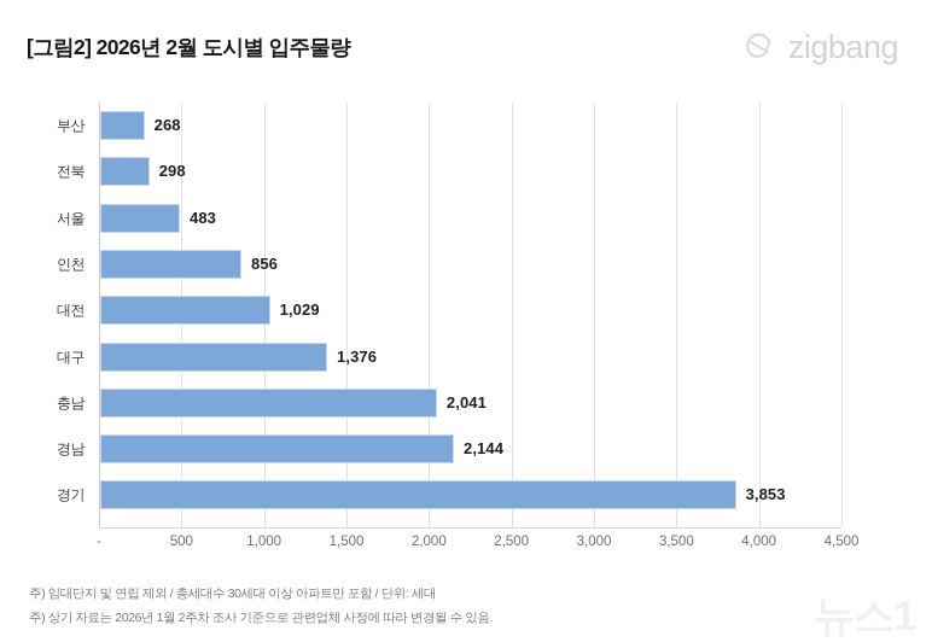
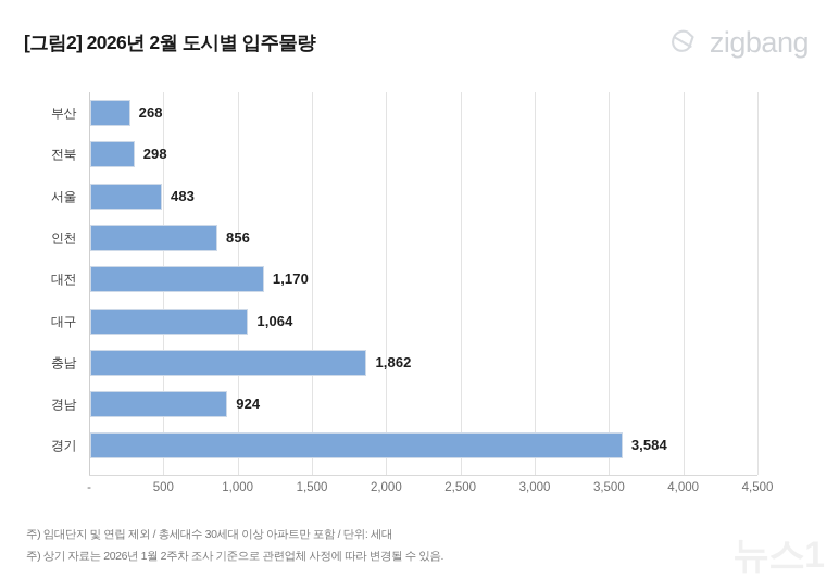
대전: 1,029 -> 1,170
대구: 1,376 -> 1,064
충남: 2,041 -> 1,862
경남: 2,144 -> 924
경기: 3,853 -> 3,584
